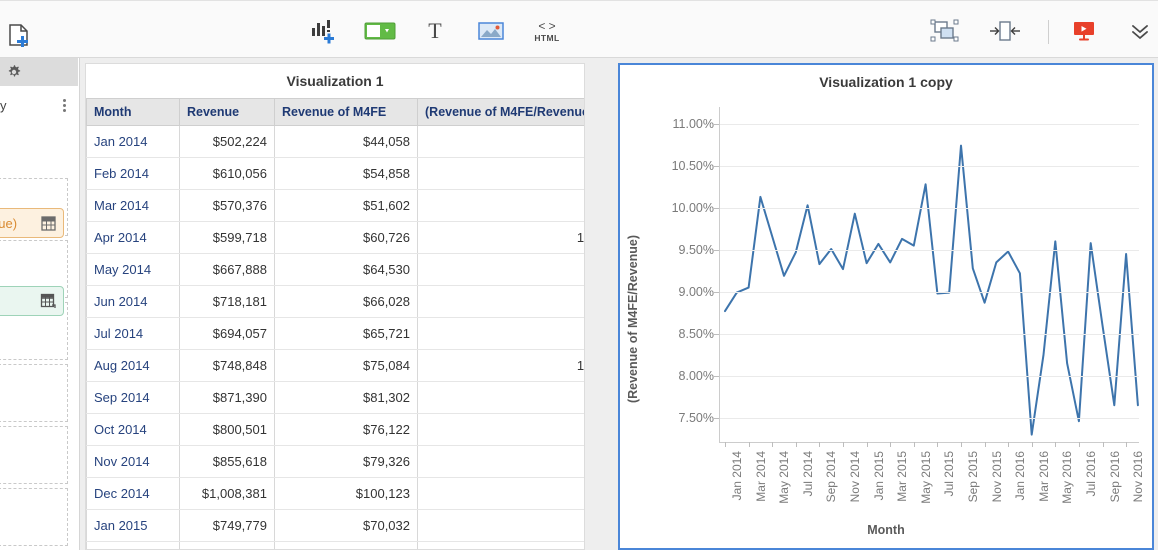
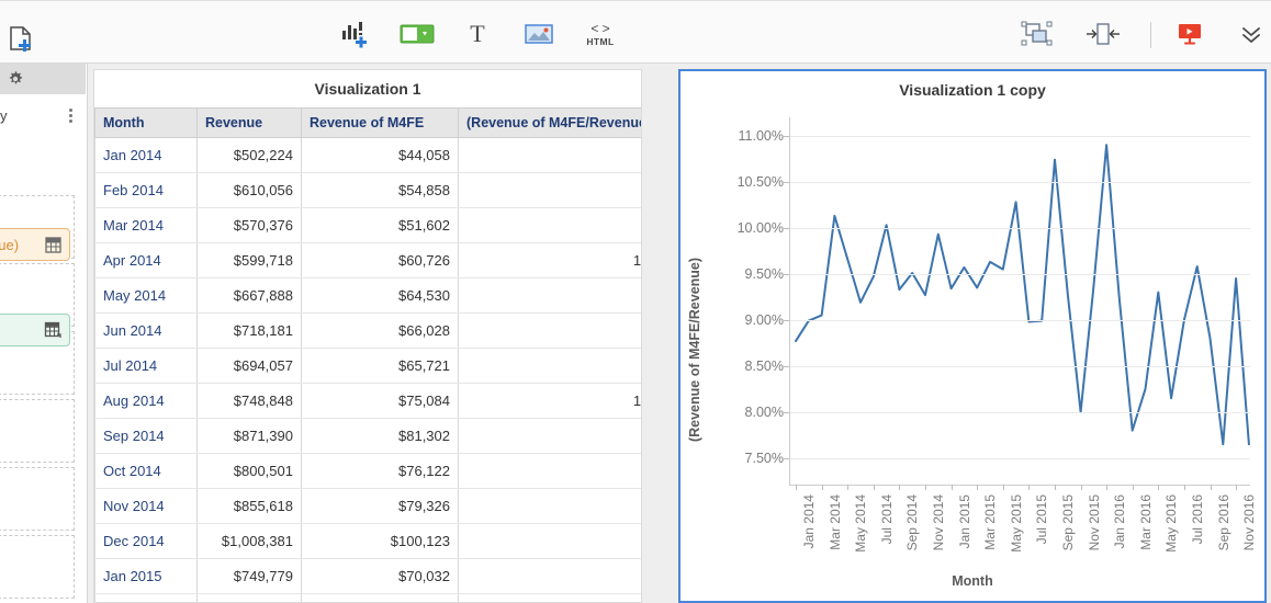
Nov 2015: 8.9% -> 8.0%
Jan 2016: 9.5% -> 10.9%
Mar 2016: 7.3% -> 7.8%
May 2016: 9.6% -> 9.3%
Jul 2016: 7.5% -> 9.0%
Sep 2016: 8.6% -> 8.8%
